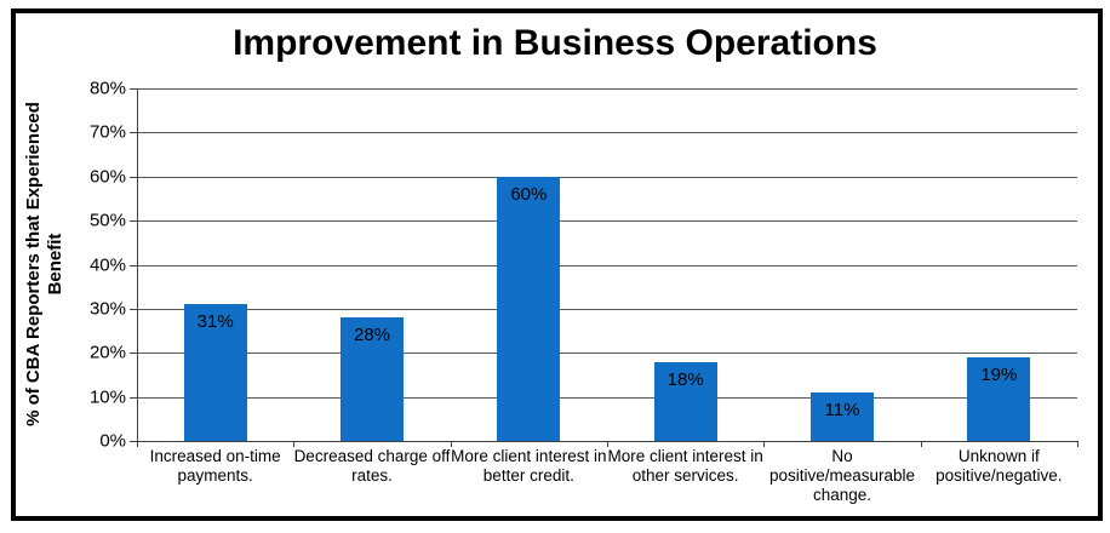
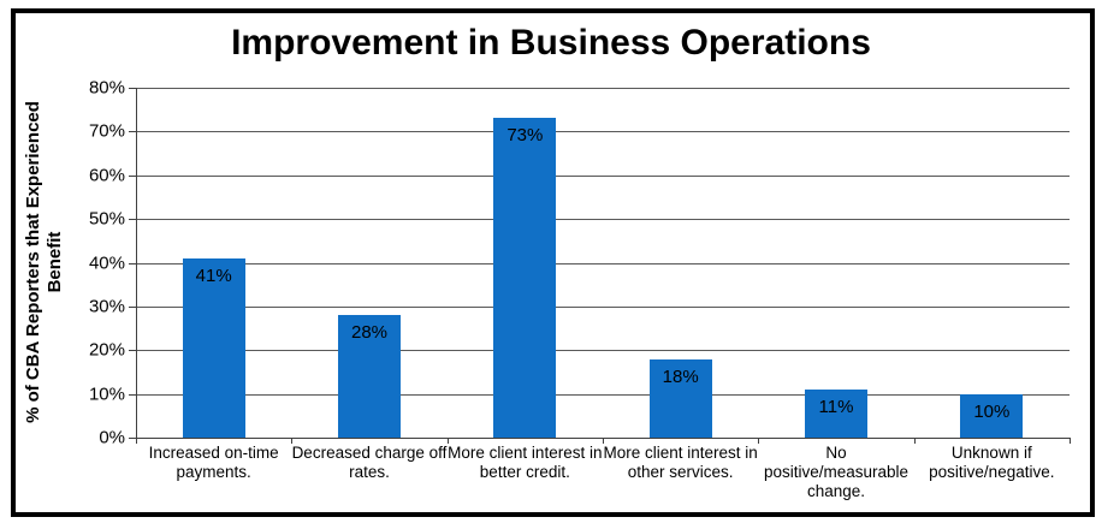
Increased on-time payments.: 31% -> 41%
More client interest in better credit.: 60% -> 73%
Unknown if positive/negative.: 19% -> 10%
